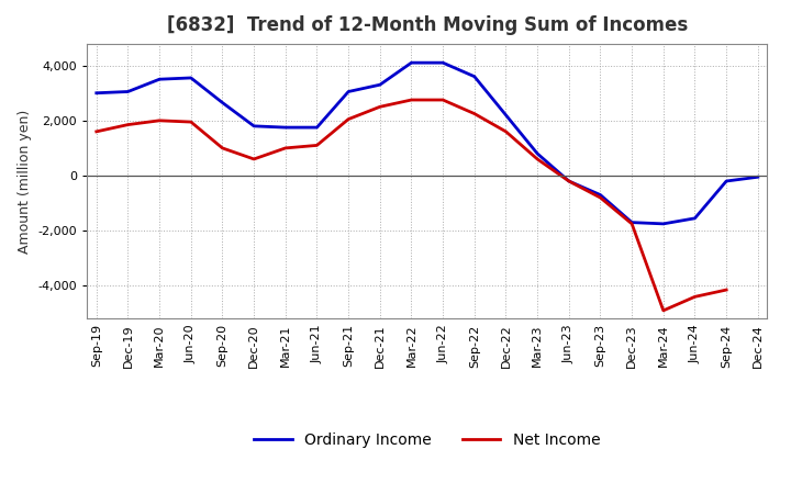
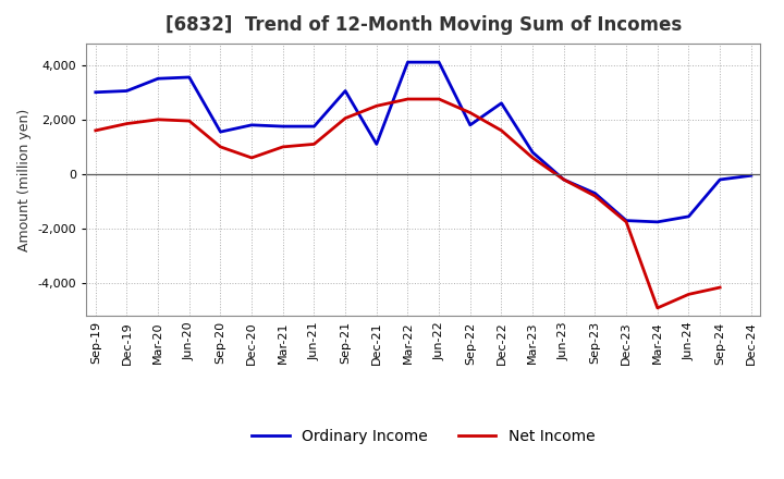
Ordinary Income/Sep-20: 2,650 -> 1,550
Ordinary Income/Dec-21: 3,300 -> 1,100
Ordinary Income/Sep-22: 3,600 -> 1,800
Ordinary Income/Dec-22: 2,200 -> 2,600
